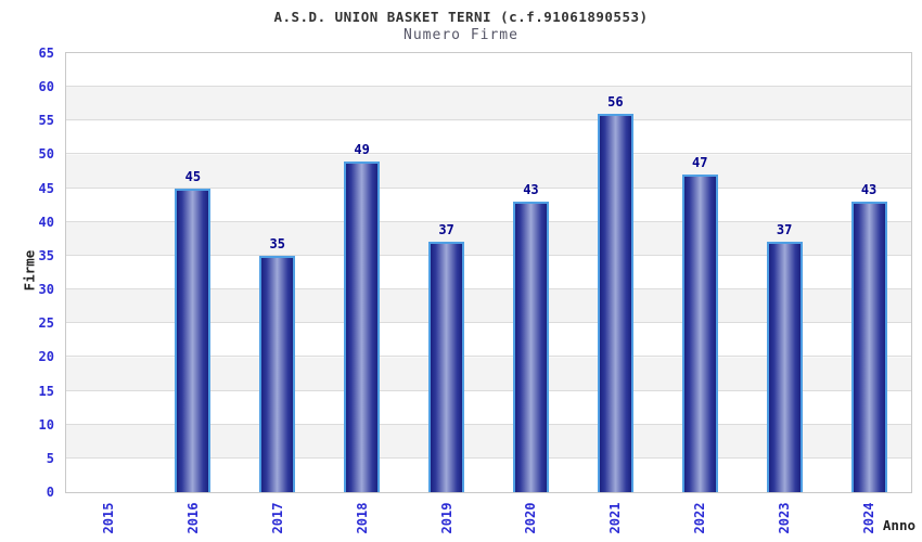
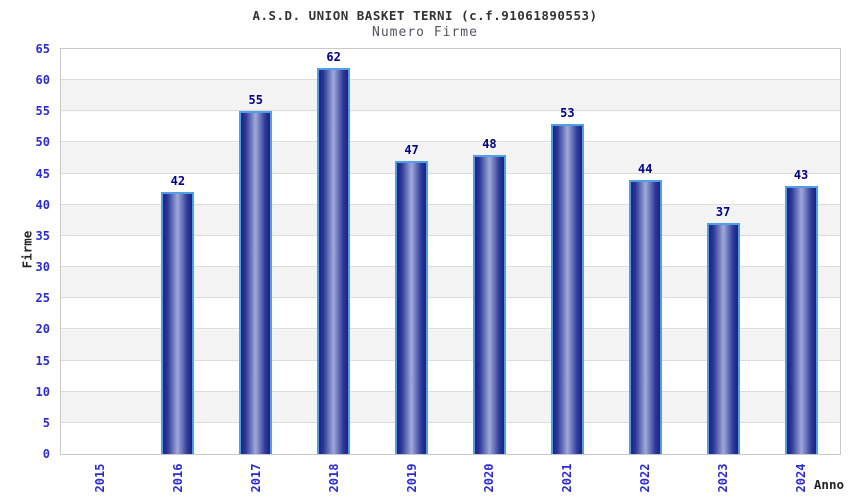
2016: 45 -> 42
2017: 35 -> 55
2018: 49 -> 62
2019: 37 -> 47
2020: 43 -> 48
2021: 56 -> 53
2022: 47 -> 44
